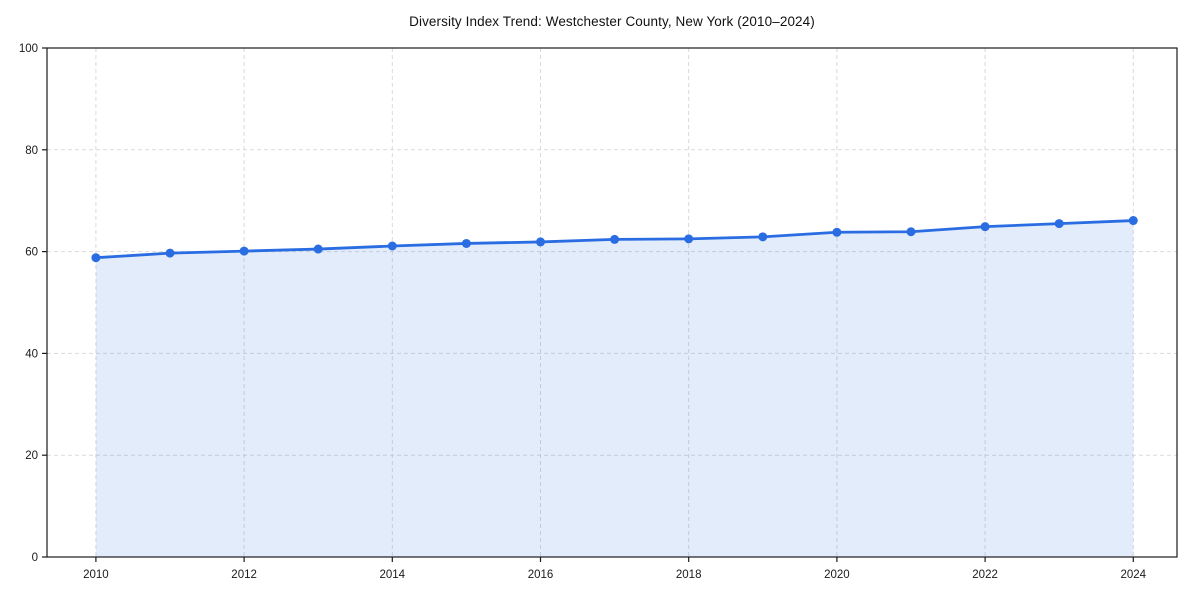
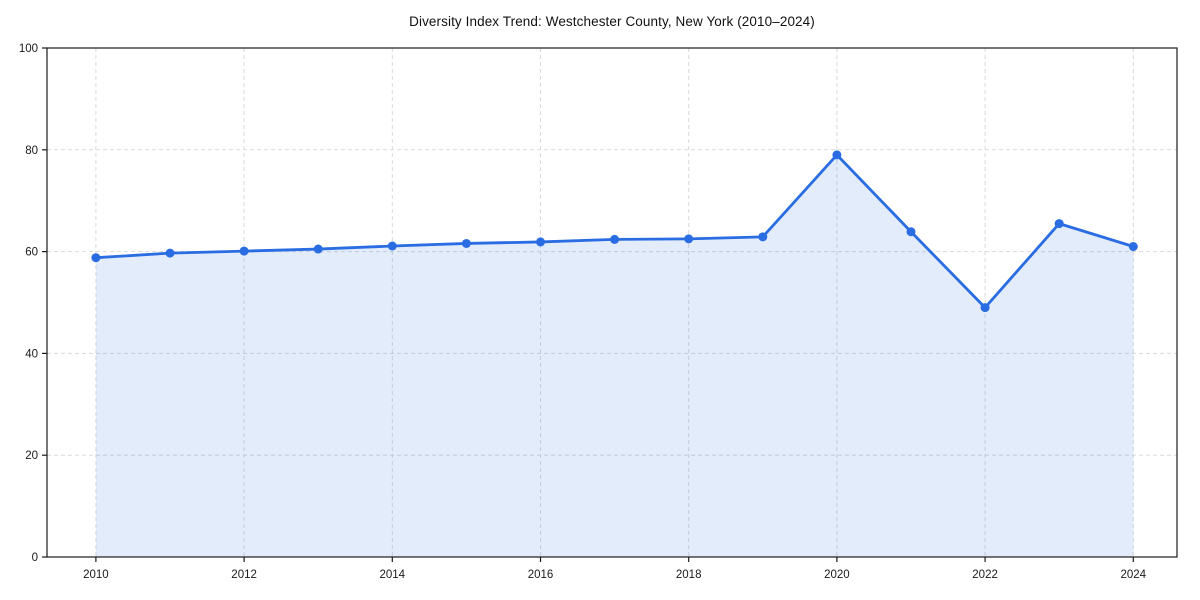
2020: 64 -> 79
2022: 65 -> 49
2024: 66 -> 61
